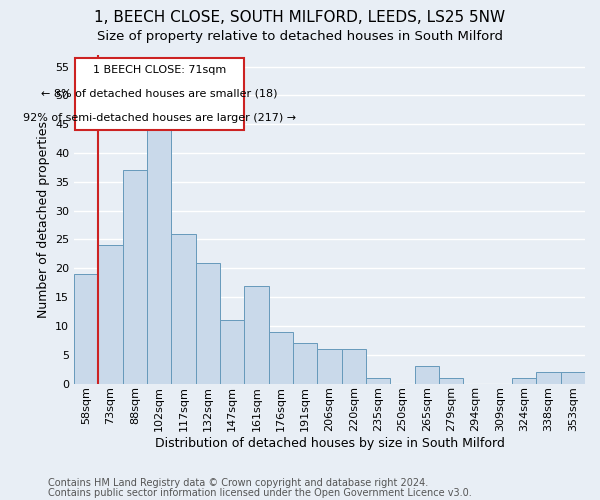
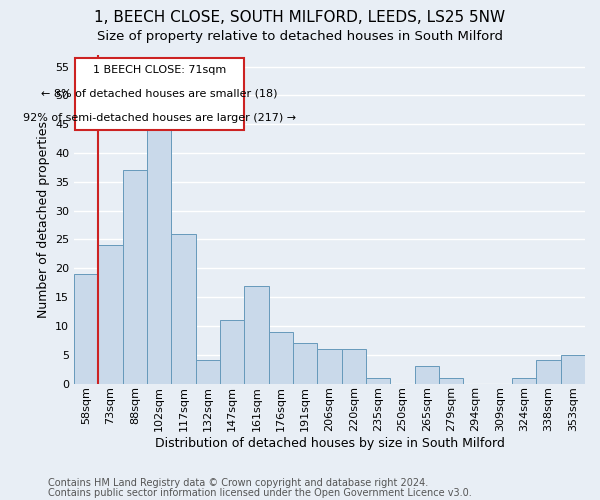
132sqm: 21 -> 4
338sqm: 2 -> 4
353sqm: 2 -> 5
